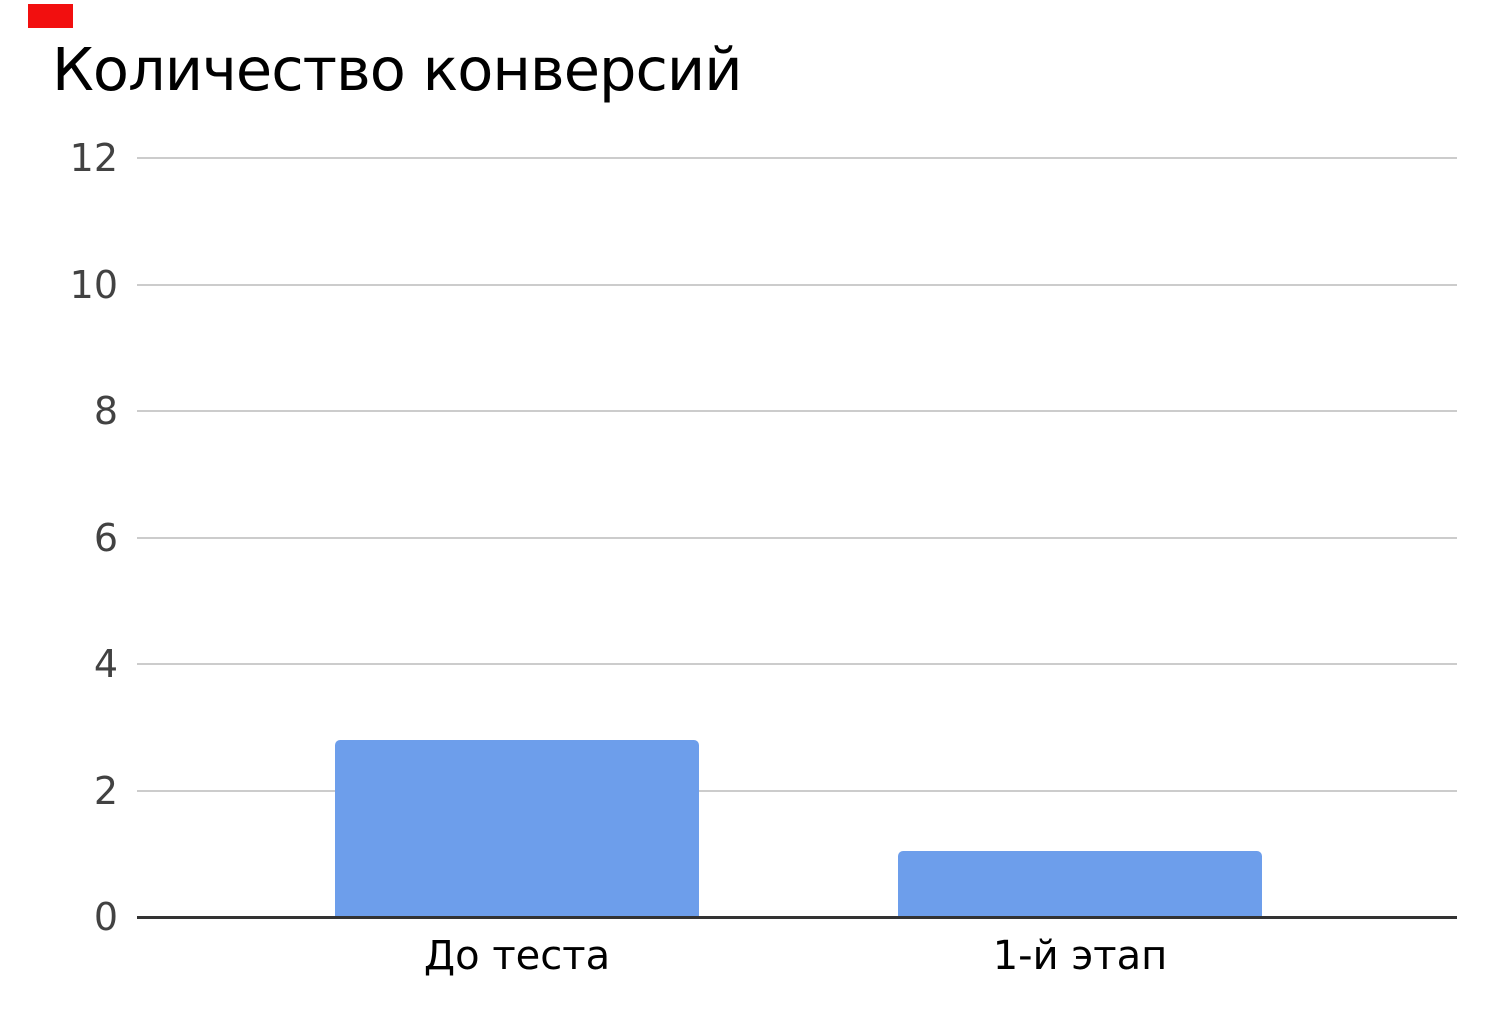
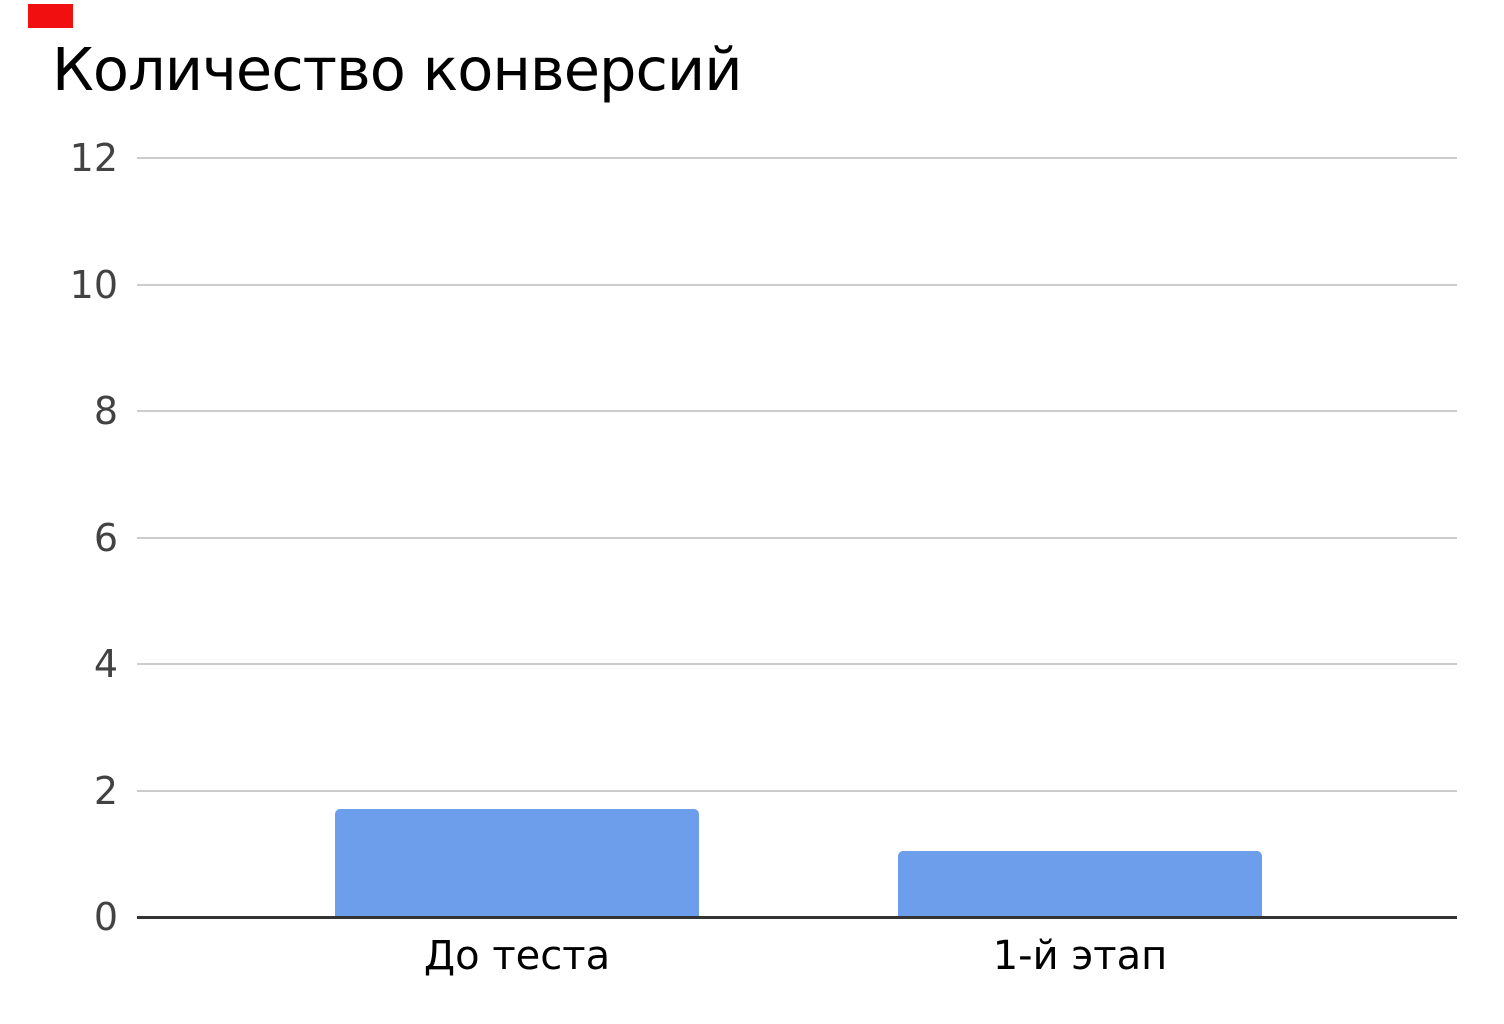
До теста: 2.8 -> 1.7
